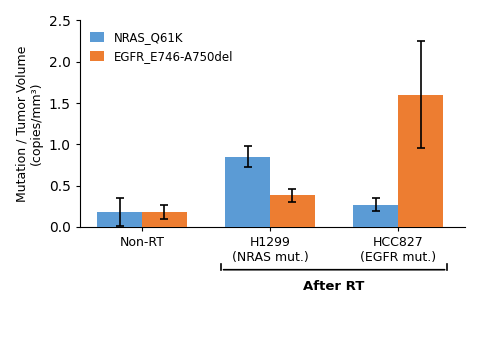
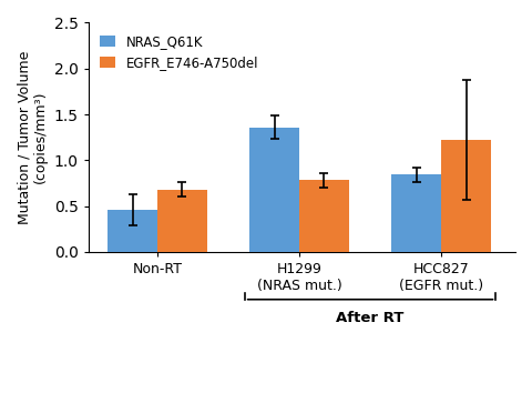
NRAS_Q61K/Non-RT: 0.18 -> 0.46
EGFR_E746-A750del/Non-RT: 0.18 -> 0.68
NRAS_Q61K/H1299 (NRAS mut.): 0.85 -> 1.36
EGFR_E746-A750del/H1299 (NRAS mut.): 0.38 -> 0.78
NRAS_Q61K/HCC827 (EGFR mut.): 0.27 -> 0.84
EGFR_E746-A750del/HCC827 (EGFR mut.): 1.60 -> 1.22
